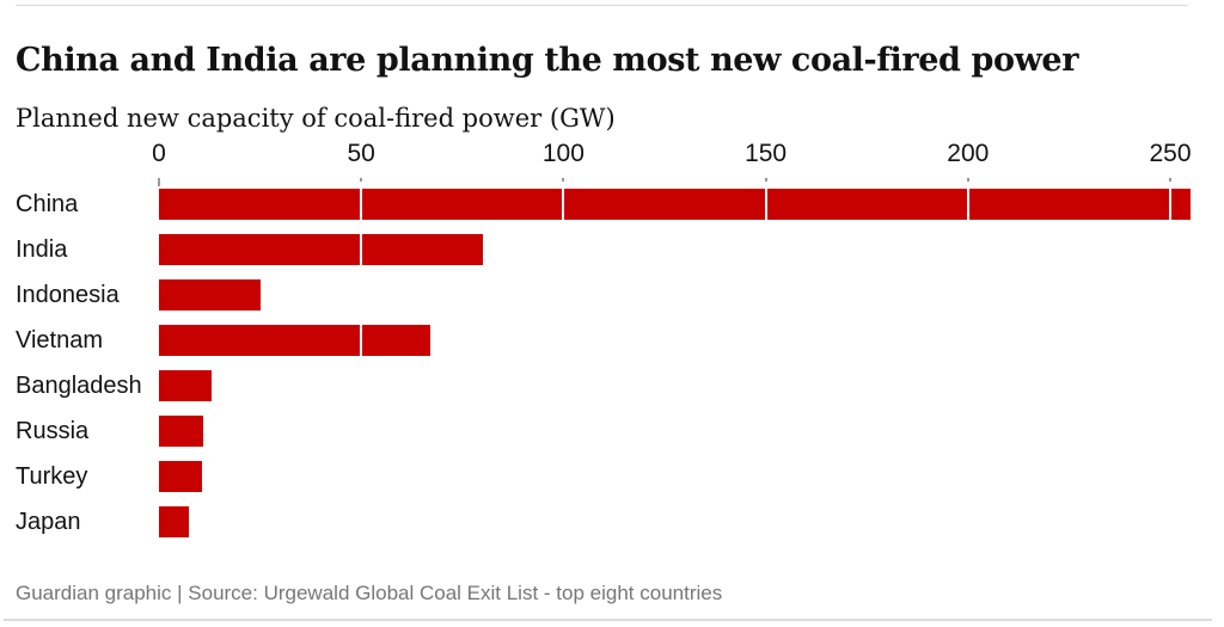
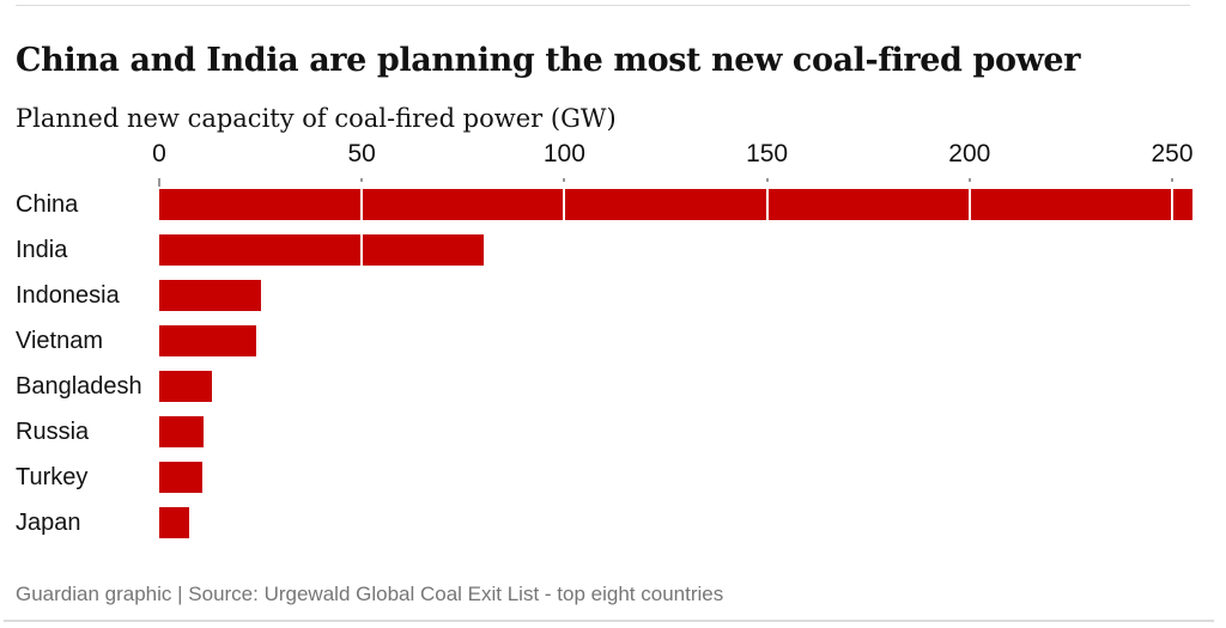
Vietnam: 67 -> 24
